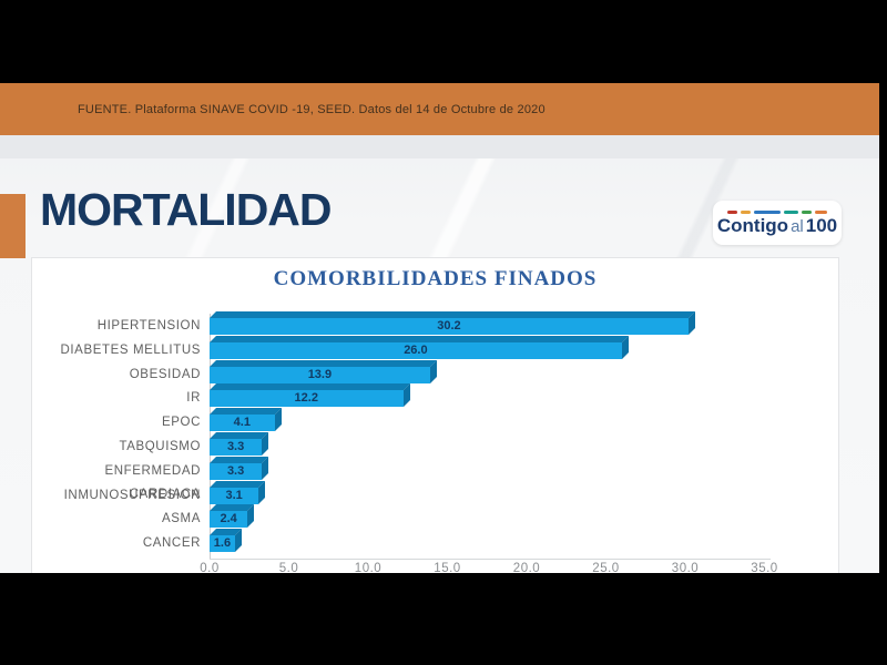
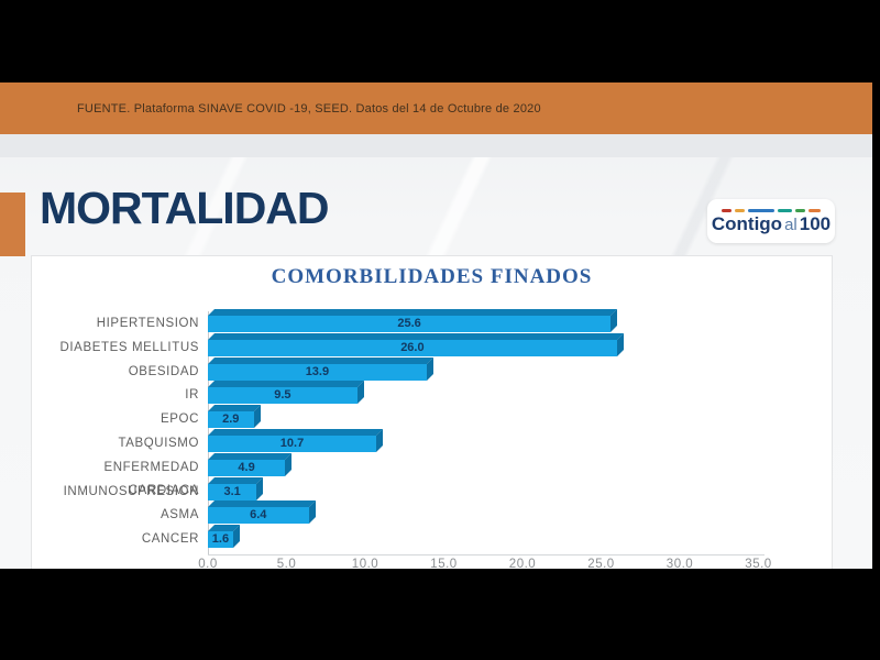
HIPERTENSION: 30.2 -> 25.6
IR: 12.2 -> 9.5
EPOC: 4.1 -> 2.9
TABQUISMO: 3.3 -> 10.7
ENFERMEDAD CARDIACA: 3.3 -> 4.9
ASMA: 2.4 -> 6.4
